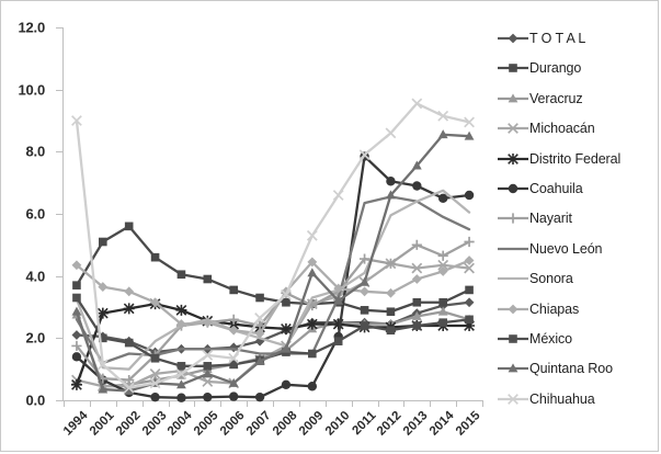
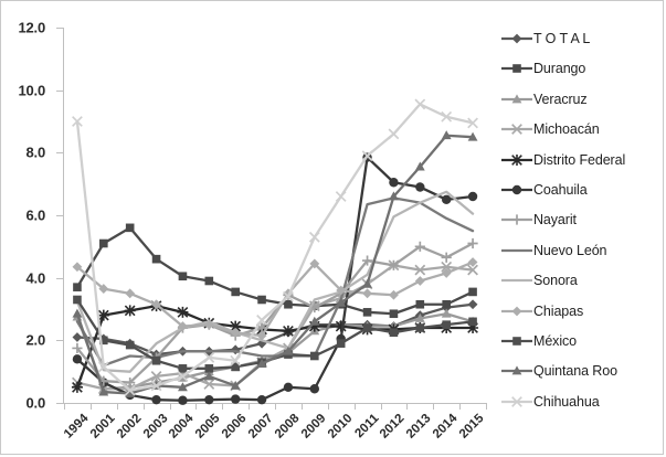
Nayarit/2006: 2.6 -> 2.1
Quintana Roo/2009: 4.1 -> 2.6
